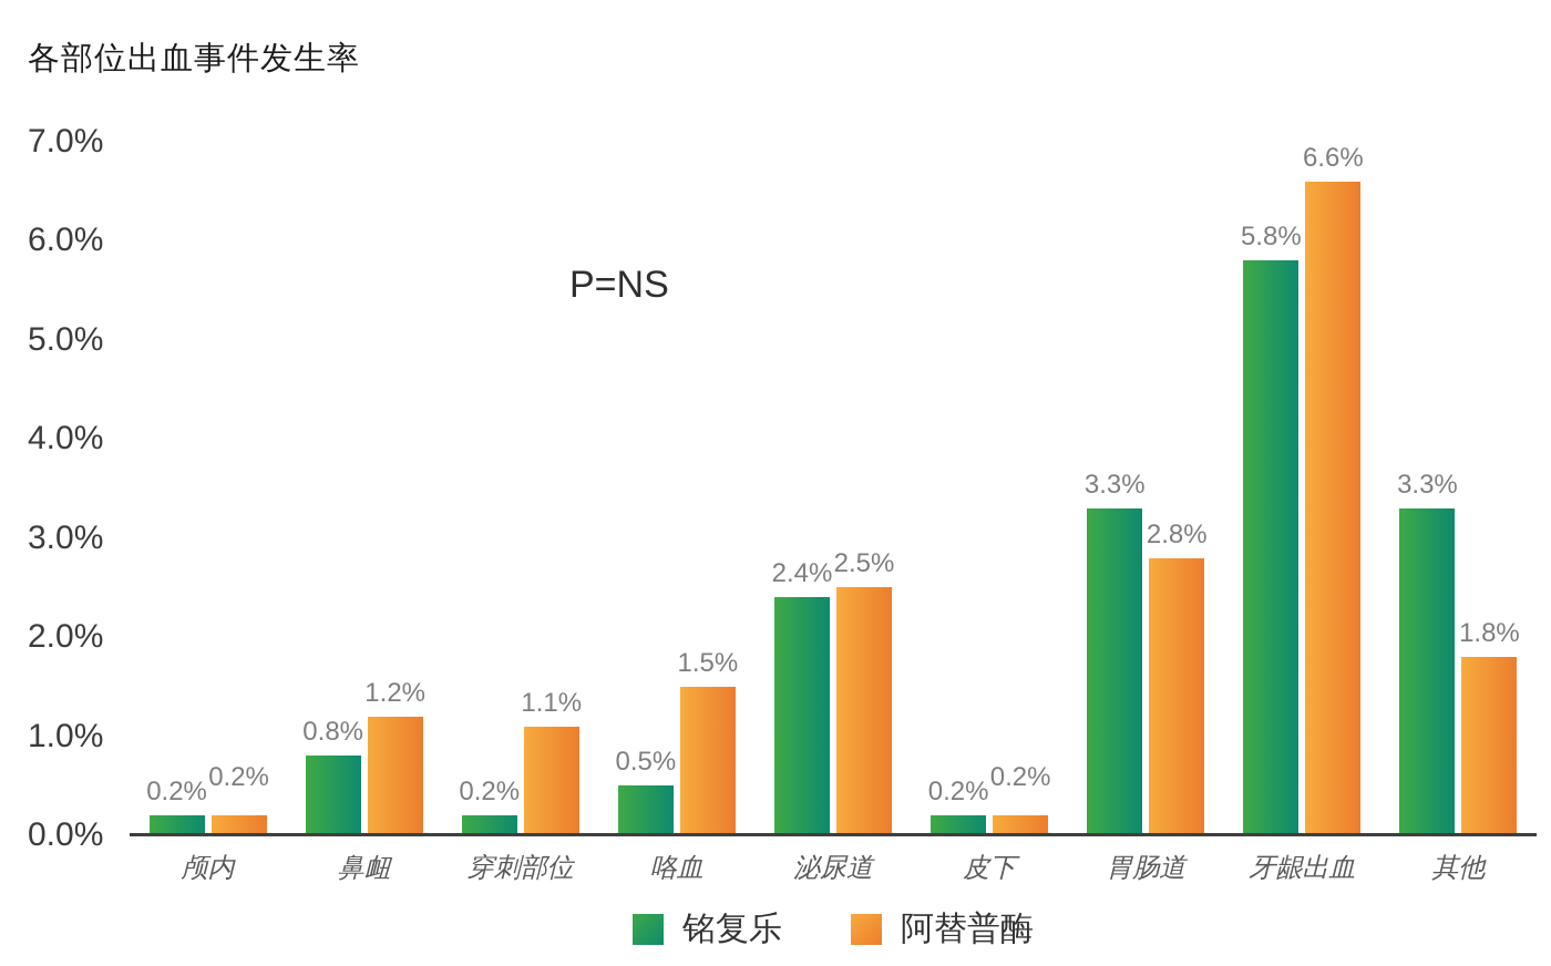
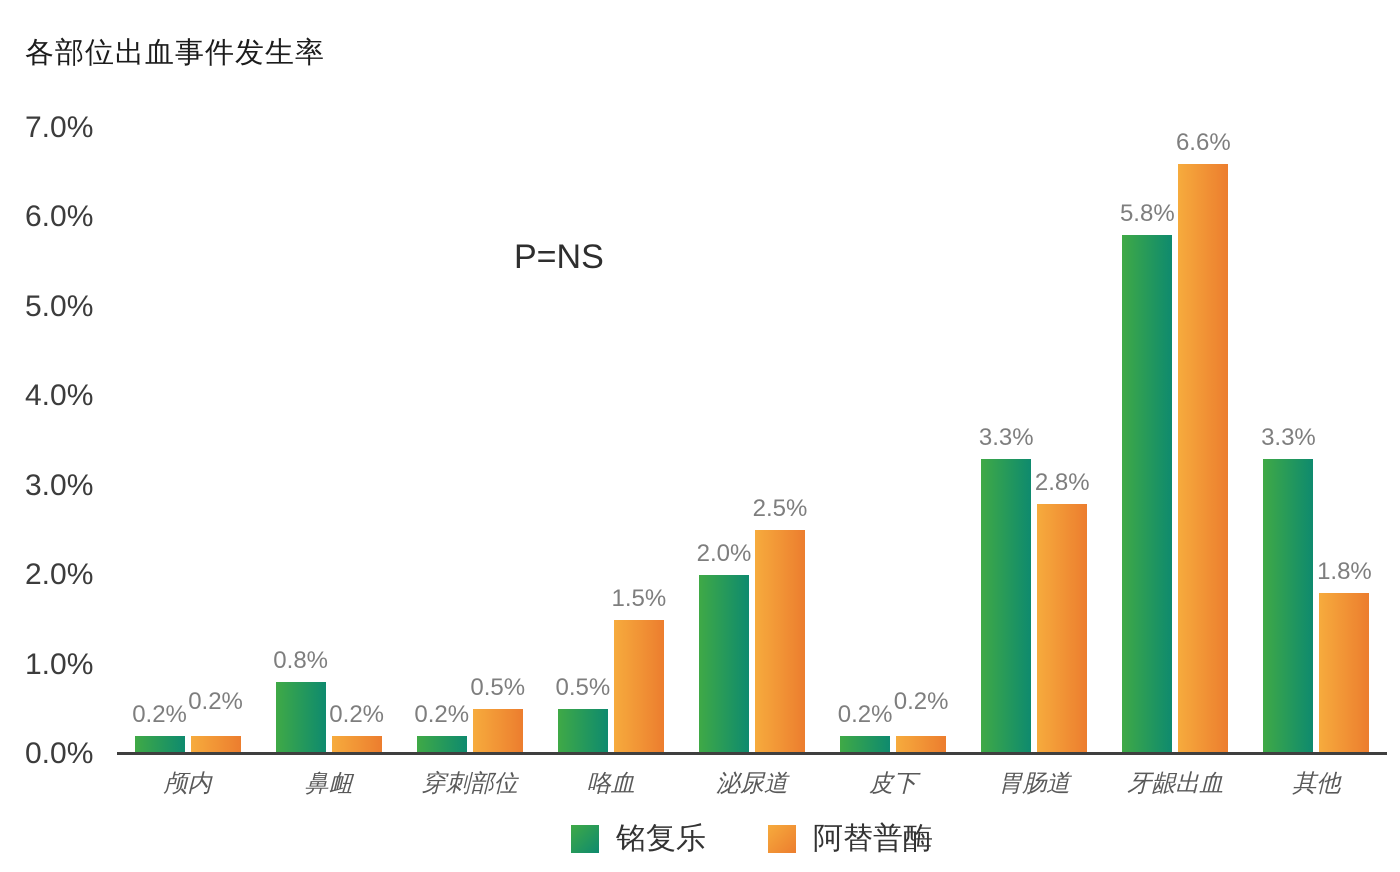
阿替普酶/鼻衄: 1.2% -> 0.2%
阿替普酶/穿刺部位: 1.1% -> 0.5%
铭复乐/泌尿道: 2.4% -> 2.0%
